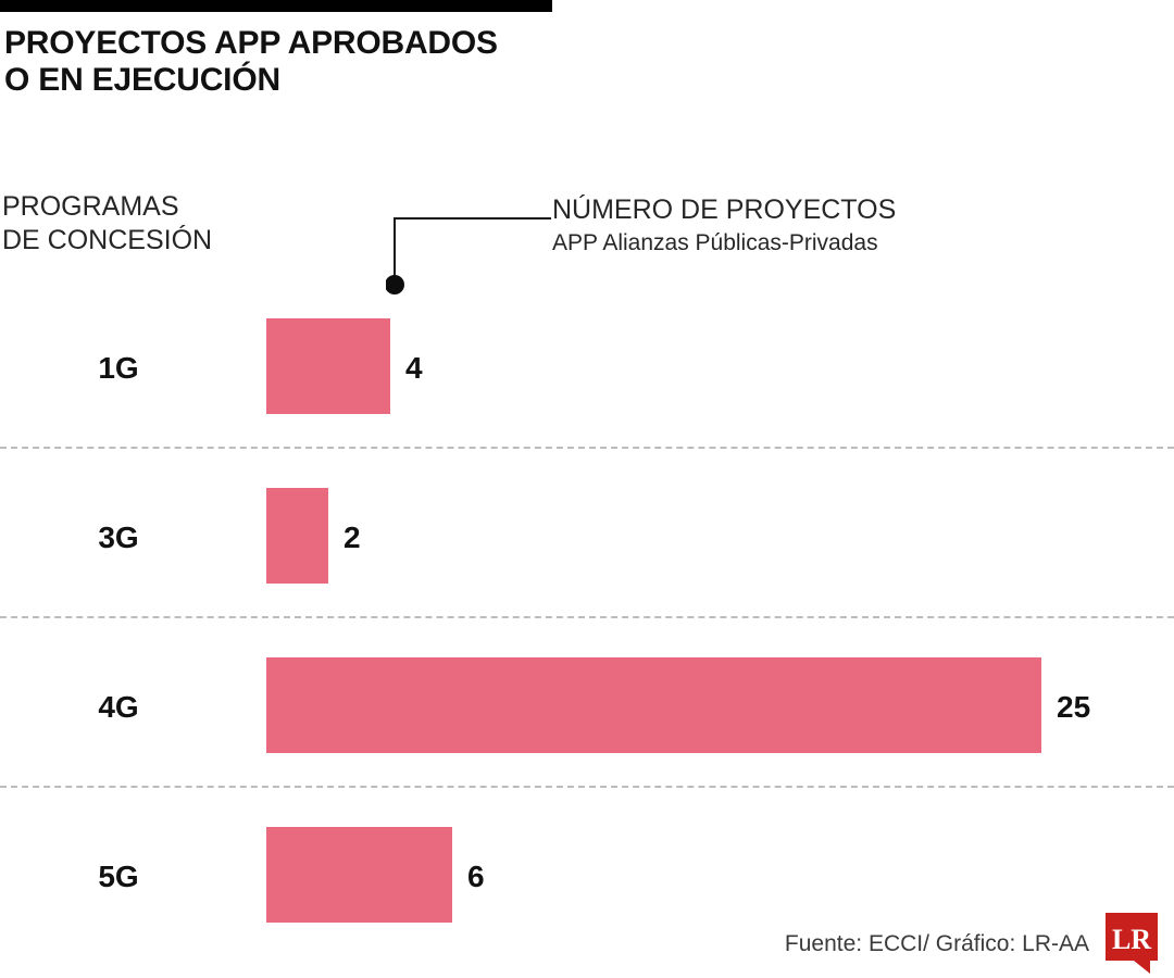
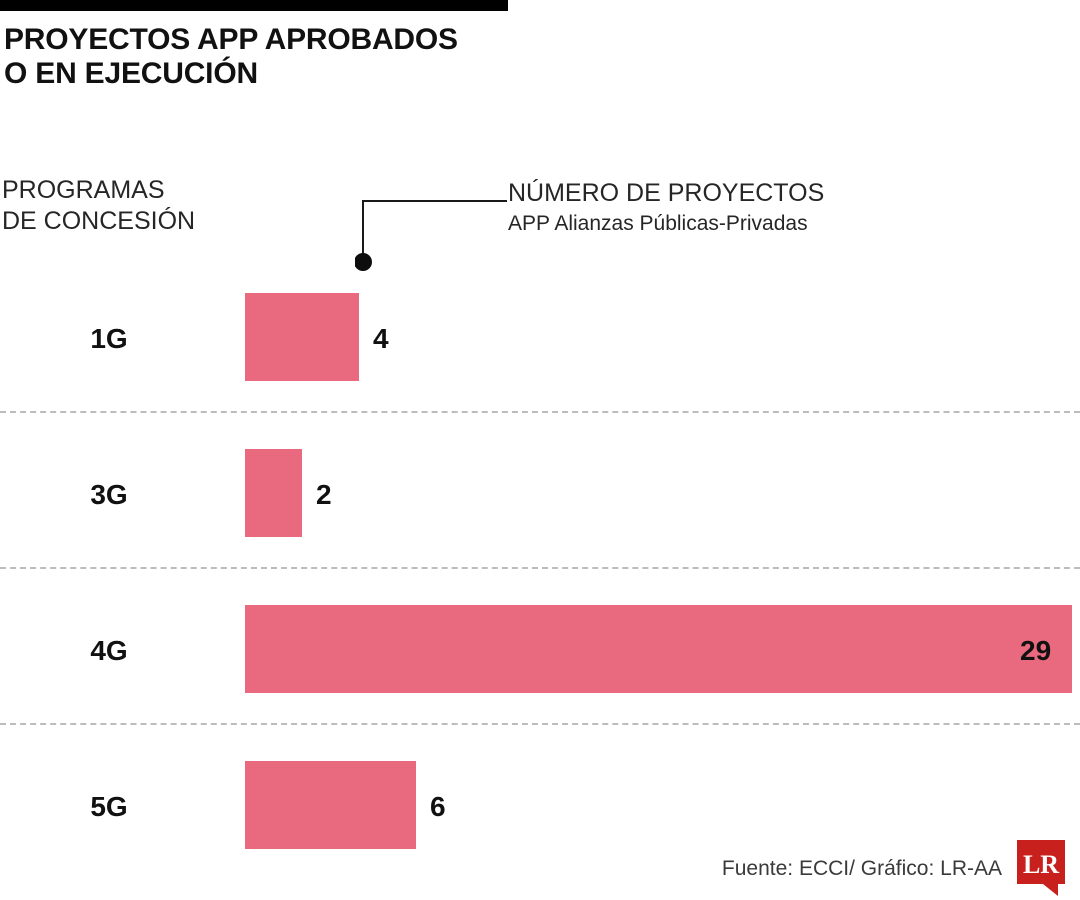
4G: 25 -> 29
